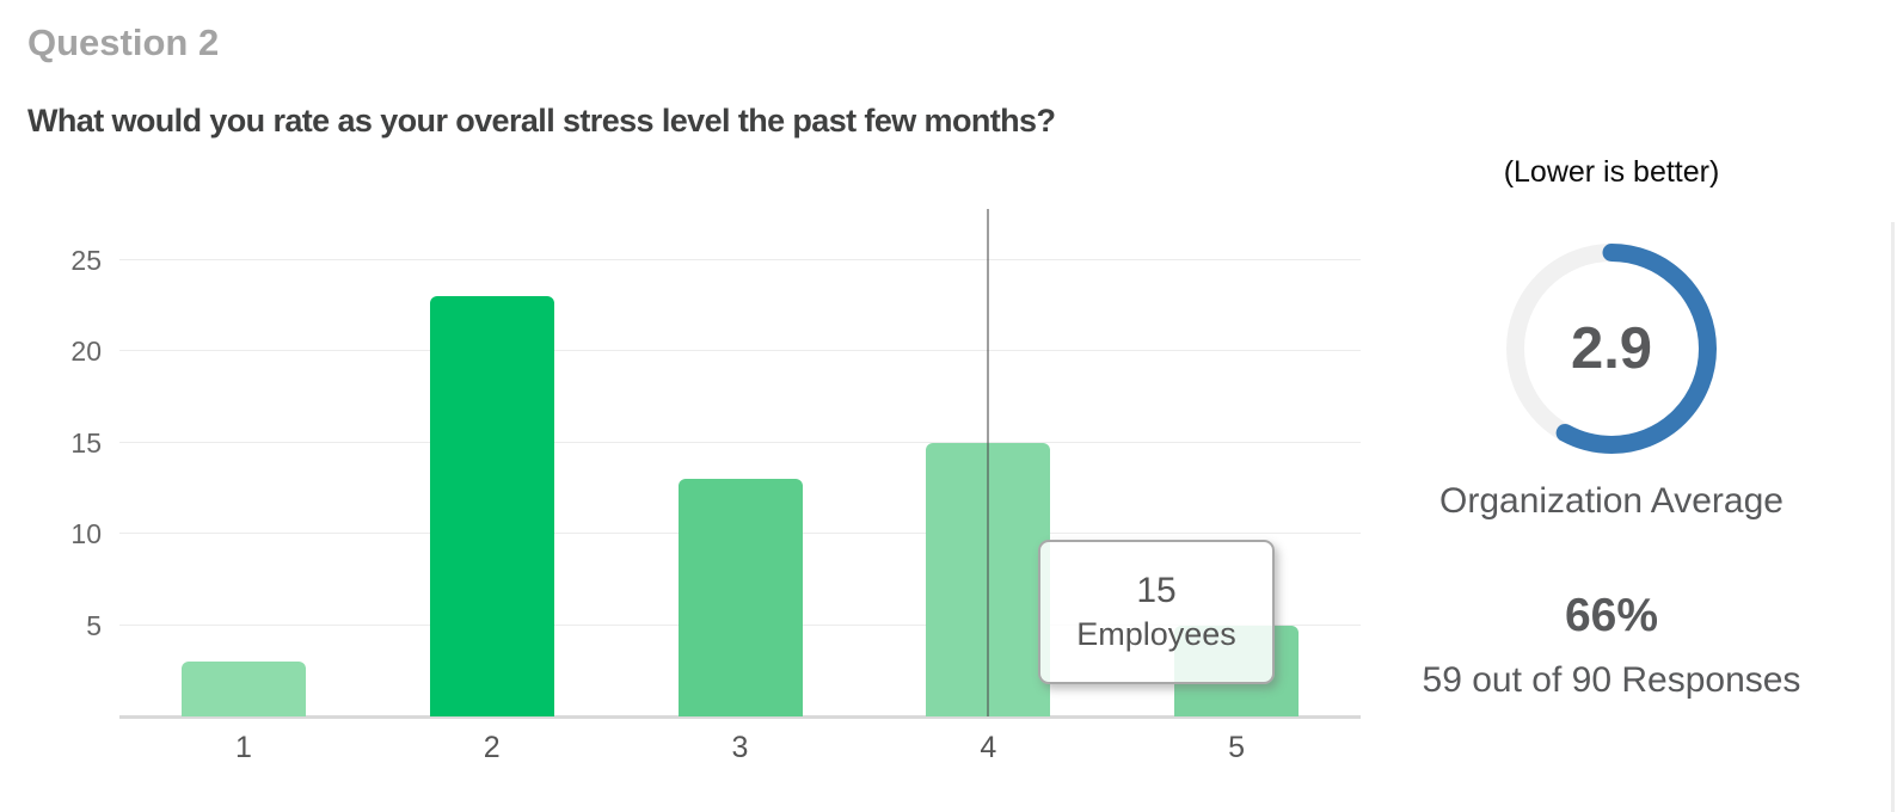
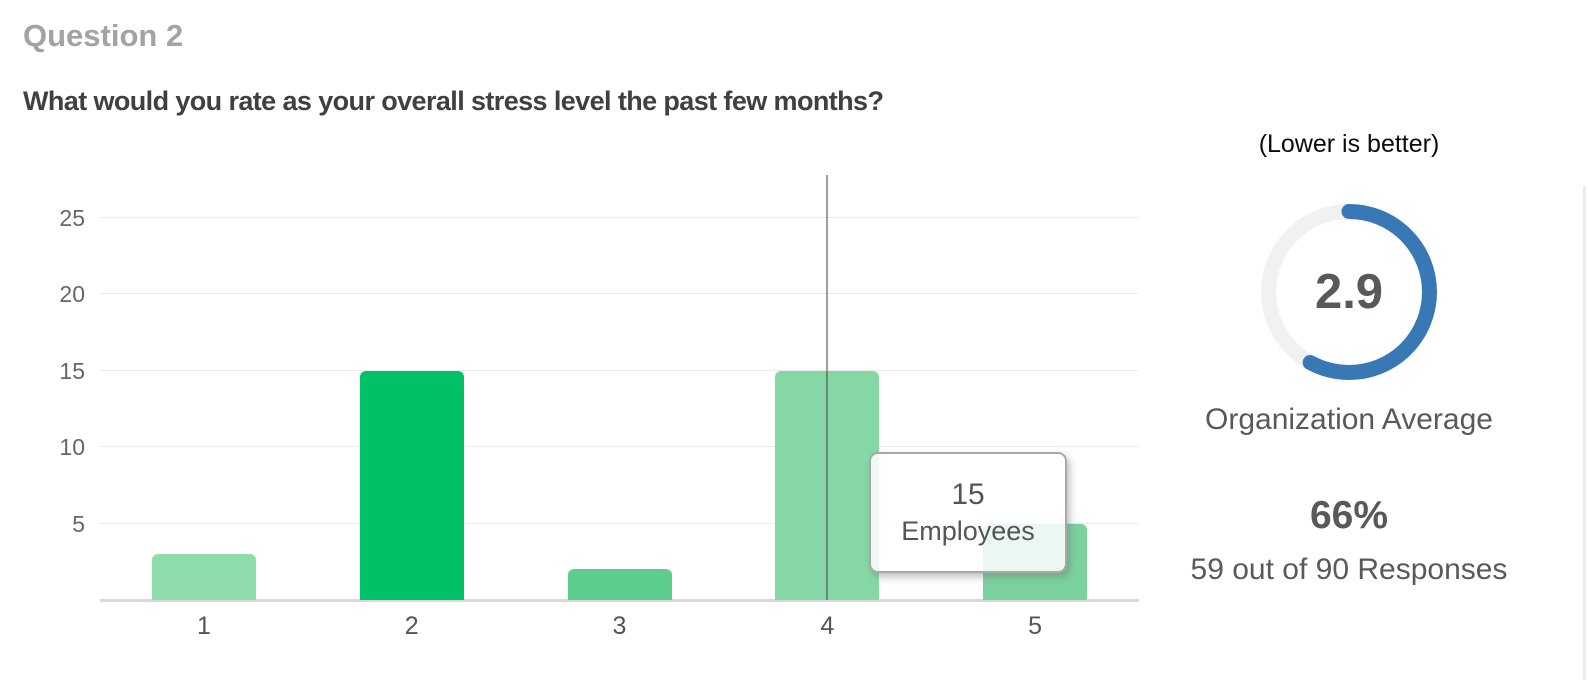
2: 23 -> 15
3: 13 -> 2
